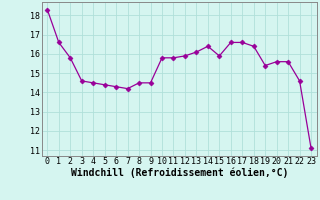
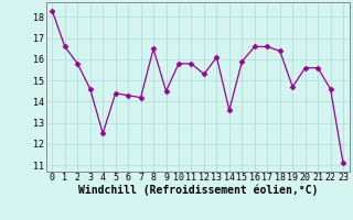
4: 14.5 -> 12.5
8: 14.5 -> 16.5
12: 15.9 -> 15.3
14: 16.4 -> 13.6
19: 15.4 -> 14.7
